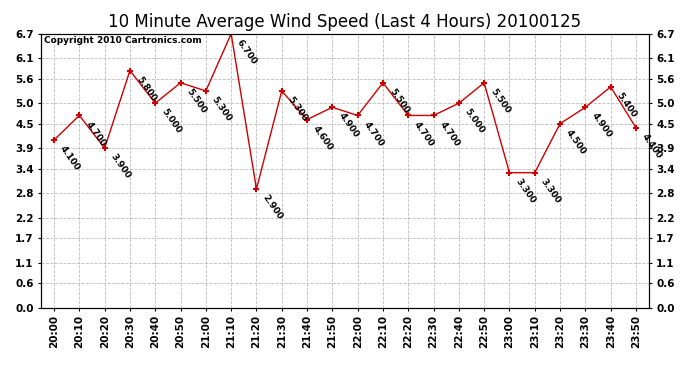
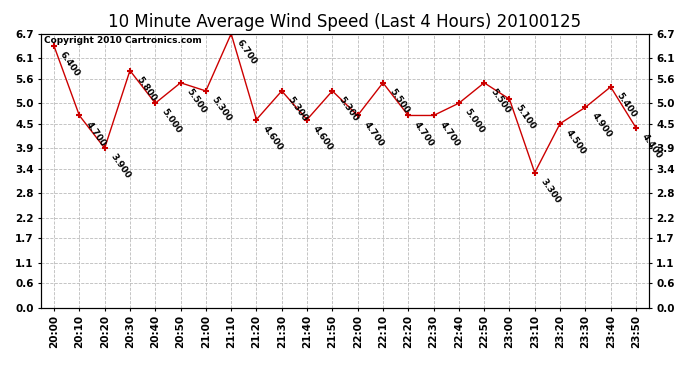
20:00: 4.100 -> 6.400
21:20: 2.900 -> 4.600
21:50: 4.900 -> 5.300
23:00: 3.300 -> 5.100
